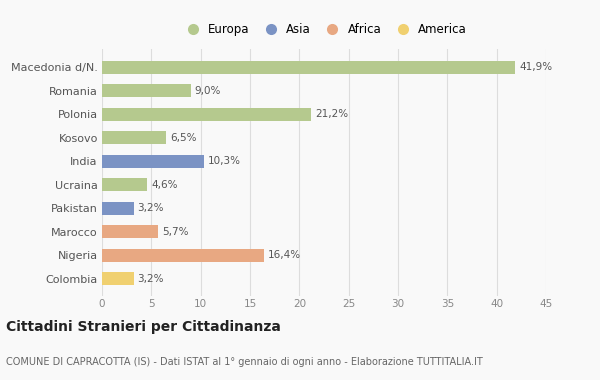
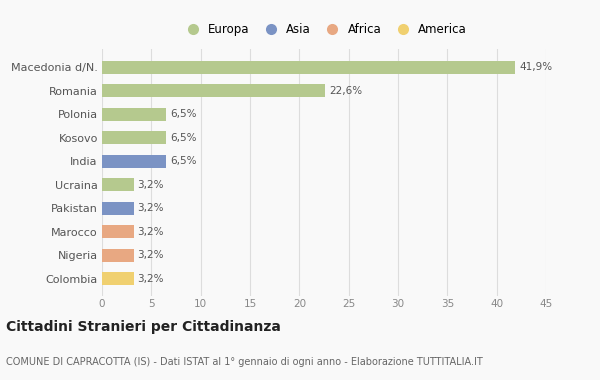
Romania: 9,0% -> 22,6%
Polonia: 21,2% -> 6,5%
India: 10,3% -> 6,5%
Ucraina: 4,6% -> 3,2%
Marocco: 5,7% -> 3,2%
Nigeria: 16,4% -> 3,2%
